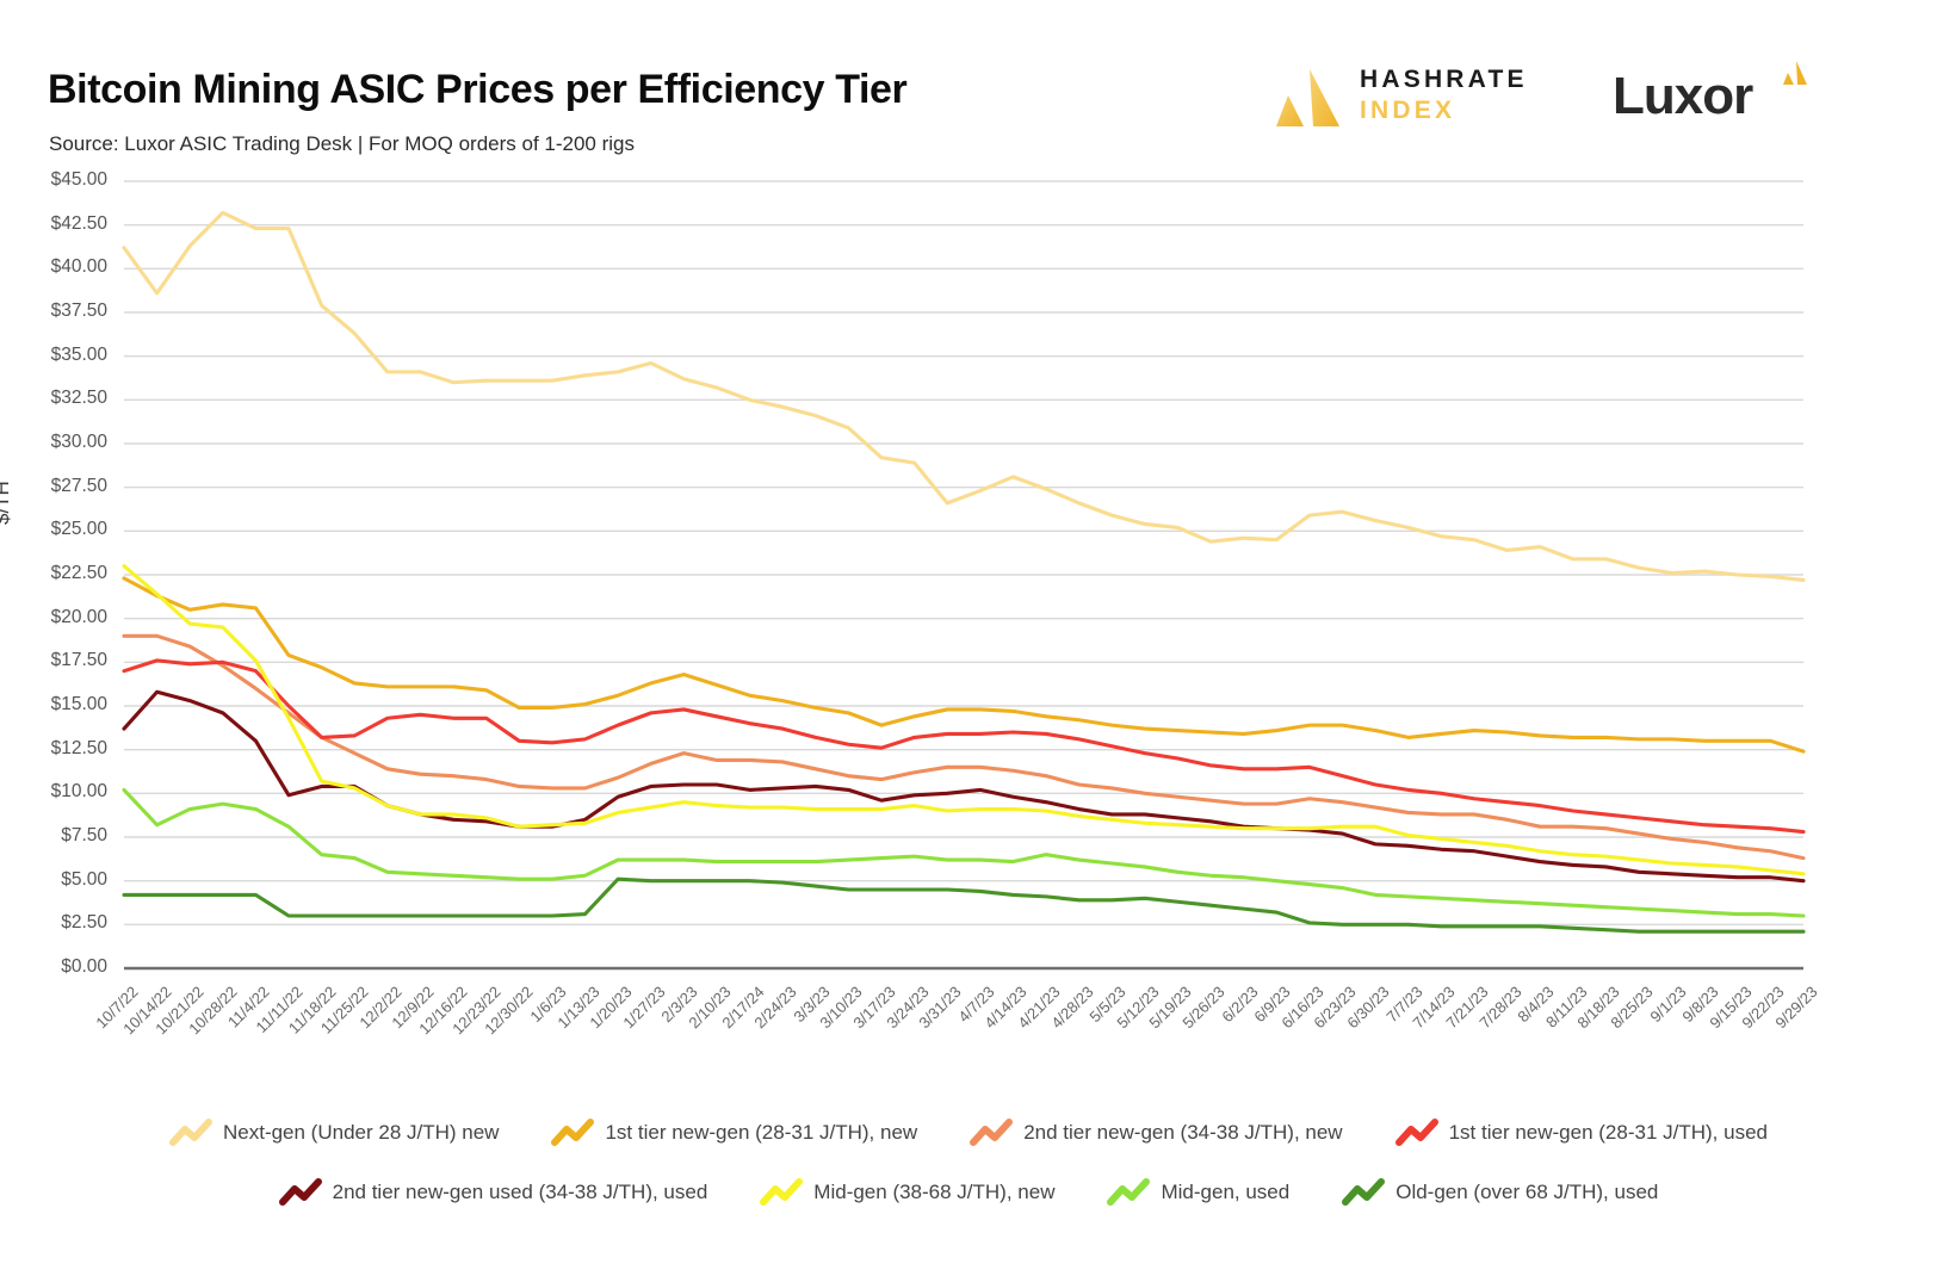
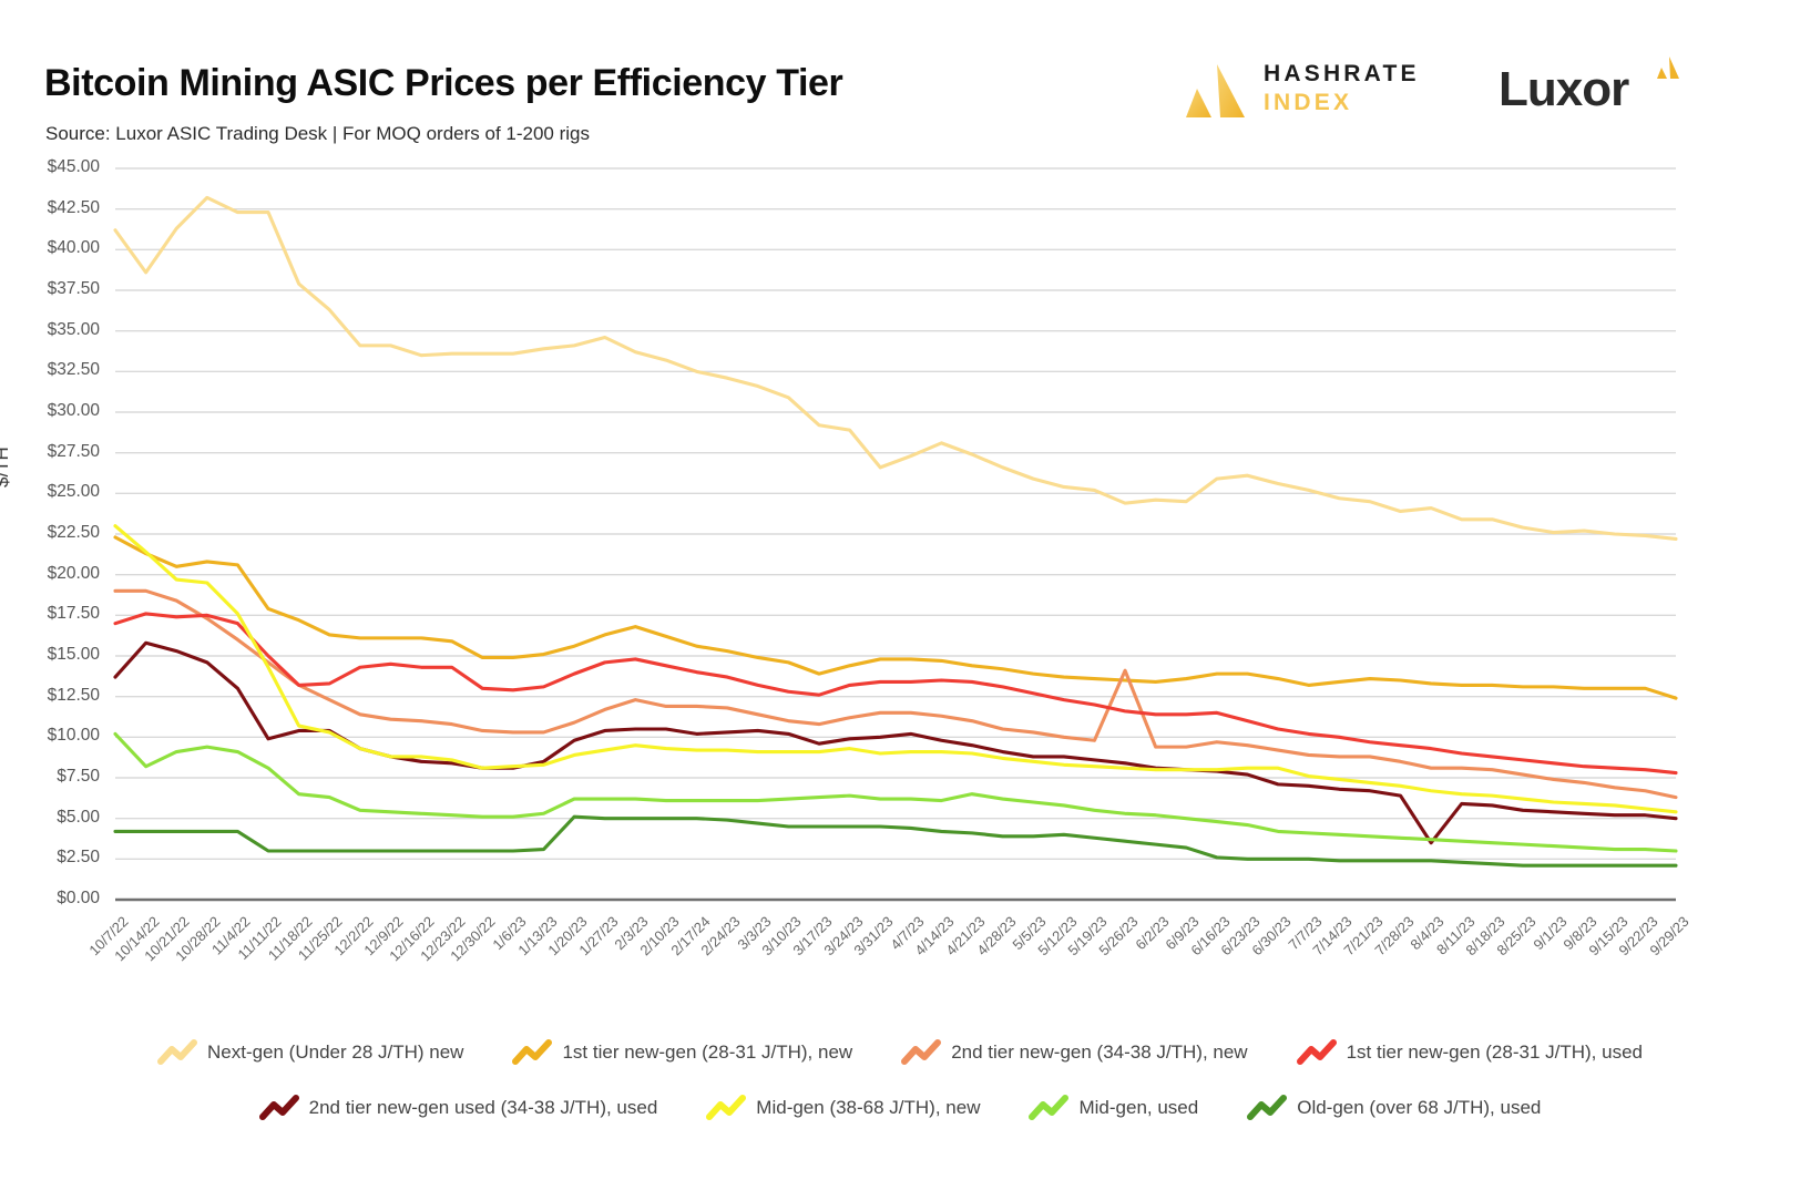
2nd tier new-gen (34-38 J/TH), new/5/26/23: $9.6 -> $14.1
2nd tier new-gen used (34-38 J/TH), used/8/4/23: $6.1 -> $3.5
